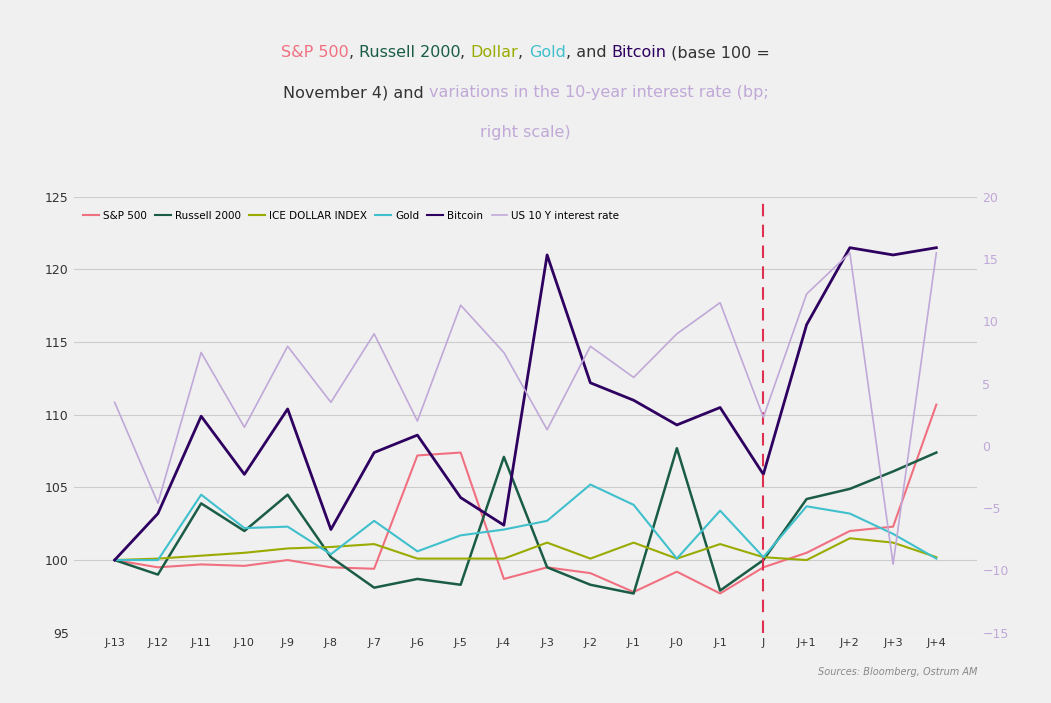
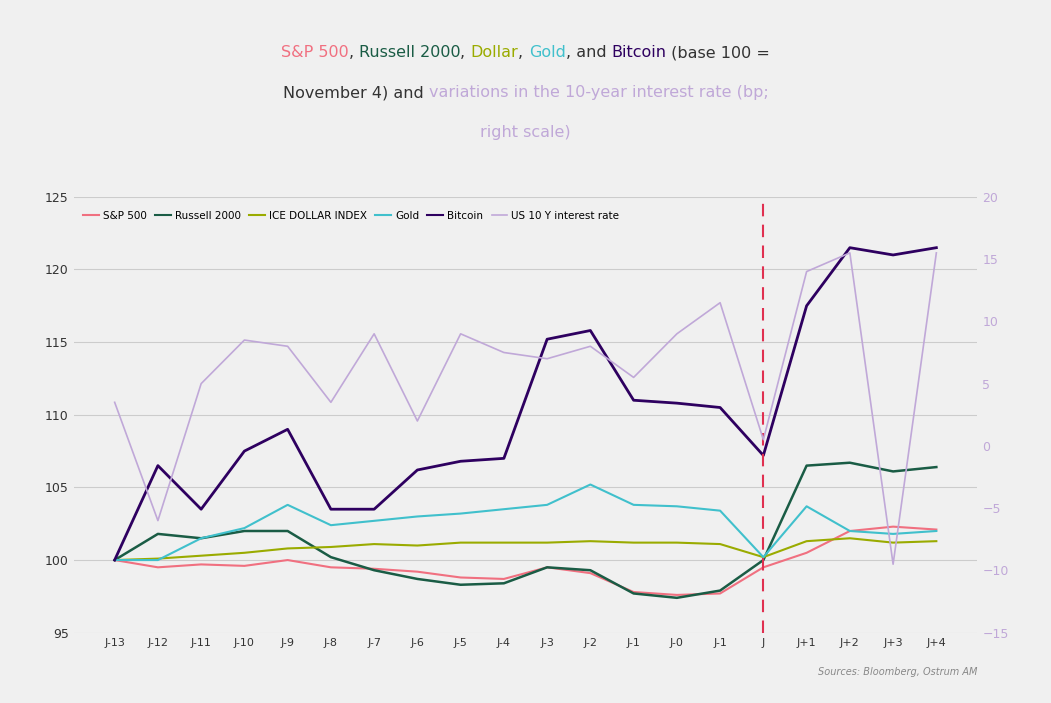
Russell 2000/J-12: 99.0 -> 101.8
Bitcoin/J-12: 103.2 -> 106.5
US 10 Y interest rate/J-12: -4.6 -> -6.0
Russell 2000/J-11: 103.9 -> 101.5
Gold/J-11: 104.5 -> 101.5
Bitcoin/J-11: 109.9 -> 103.5
US 10 Y interest rate/J-11: 7.5 -> 5.0
Bitcoin/J-10: 105.9 -> 107.5
US 10 Y interest rate/J-10: 1.5 -> 8.5
Russell 2000/J-9: 104.5 -> 102.0
Gold/J-9: 102.3 -> 103.8
Bitcoin/J-9: 110.4 -> 109.0
Gold/J-8: 100.4 -> 102.4
Bitcoin/J-8: 102.1 -> 103.5
Russell 2000/J-7: 98.1 -> 99.3
Bitcoin/J-7: 107.4 -> 103.5
S&P 500/J-6: 107.2 -> 99.2
ICE DOLLAR INDEX/J-6: 100.1 -> 101.0
Gold/J-6: 100.6 -> 103.0
Bitcoin/J-6: 108.6 -> 106.2
S&P 500/J-5: 107.4 -> 98.8
ICE DOLLAR INDEX/J-5: 100.1 -> 101.2
Gold/J-5: 101.7 -> 103.2
Bitcoin/J-5: 104.3 -> 106.8
US 10 Y interest rate/J-5: 11.3 -> 9.0
Russell 2000/J-4: 107.1 -> 98.4
ICE DOLLAR INDEX/J-4: 100.1 -> 101.2
Gold/J-4: 102.1 -> 103.5
Bitcoin/J-4: 102.4 -> 107.0
Gold/J-3: 102.7 -> 103.8
Bitcoin/J-3: 121.0 -> 115.2
US 10 Y interest rate/J-3: 1.3 -> 7.0
Russell 2000/J-2: 98.3 -> 99.3
ICE DOLLAR INDEX/J-2: 100.1 -> 101.3
Bitcoin/J-2: 112.2 -> 115.8
S&P 500/J-0: 99.2 -> 97.6
Russell 2000/J-0: 107.7 -> 97.4
ICE DOLLAR INDEX/J-0: 100.1 -> 101.2
Gold/J-0: 100.1 -> 103.7
Bitcoin/J-0: 109.3 -> 110.8
Bitcoin/J: 105.9 -> 107.2
US 10 Y interest rate/J: 2.3 -> 0.5
Russell 2000/J+1: 104.2 -> 106.5
ICE DOLLAR INDEX/J+1: 100.0 -> 101.3
Bitcoin/J+1: 116.2 -> 117.5
US 10 Y interest rate/J+1: 12.2 -> 14.0
Russell 2000/J+2: 104.9 -> 106.7
Gold/J+2: 103.2 -> 102.0
S&P 500/J+4: 110.7 -> 102.1
Russell 2000/J+4: 107.4 -> 106.4
ICE DOLLAR INDEX/J+4: 100.2 -> 101.3
Gold/J+4: 100.1 -> 102.0
